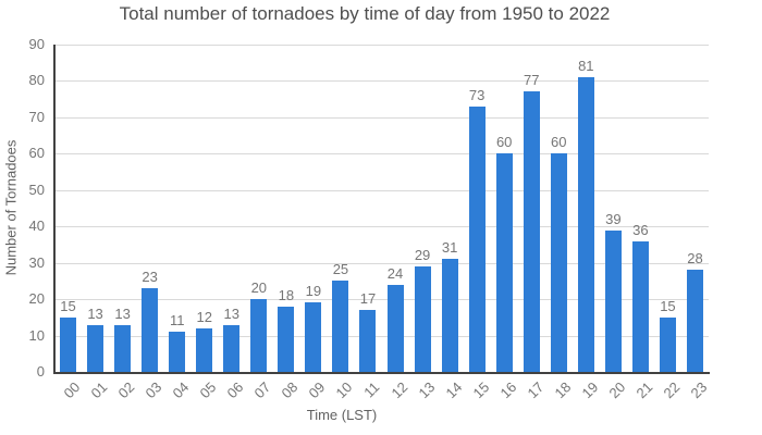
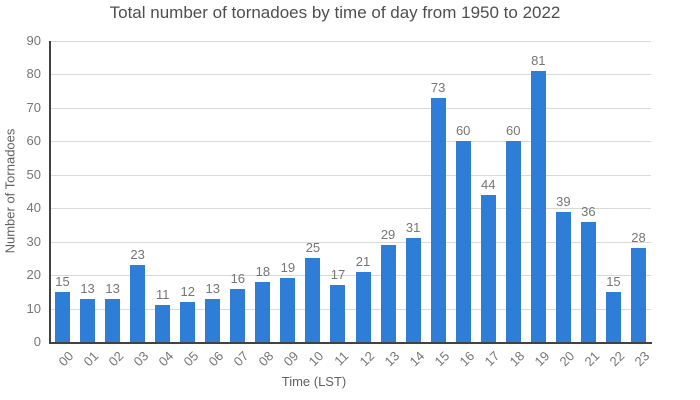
07: 20 -> 16
12: 24 -> 21
17: 77 -> 44
